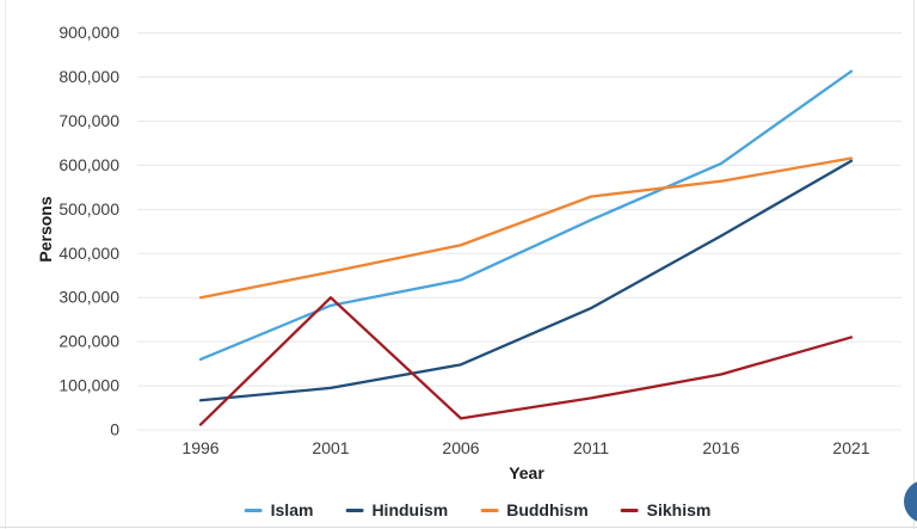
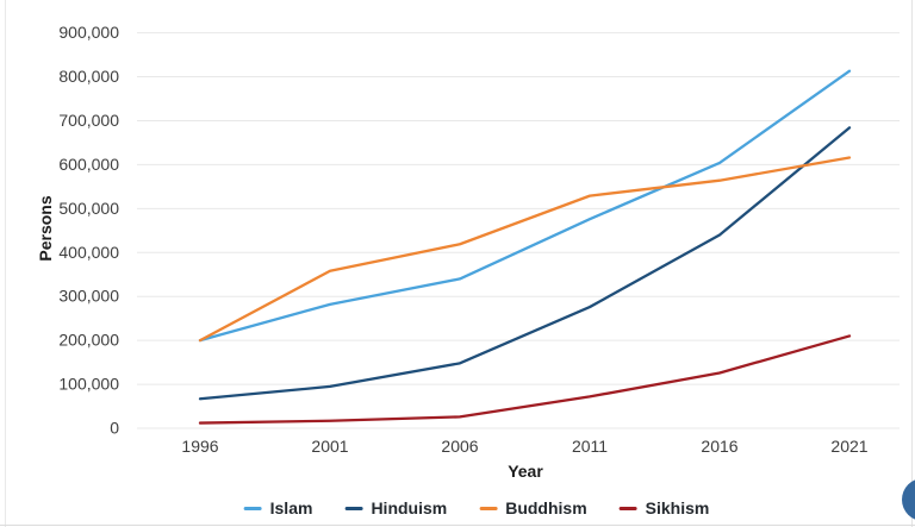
Islam/1996: 160000 -> 200000
Buddhism/1996: 300000 -> 200000
Sikhism/2001: 300000 -> 20000
Hinduism/2021: 610000 -> 680000
